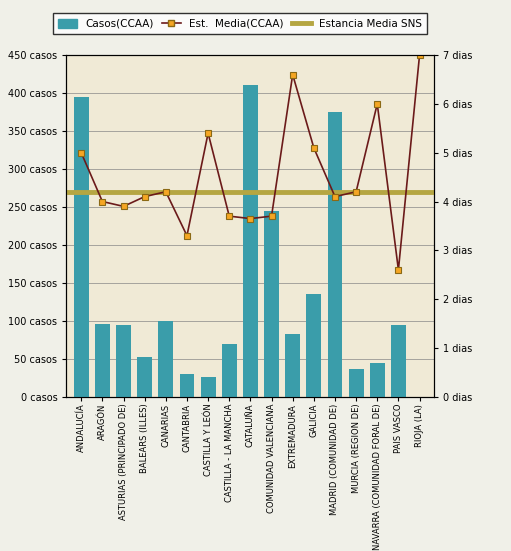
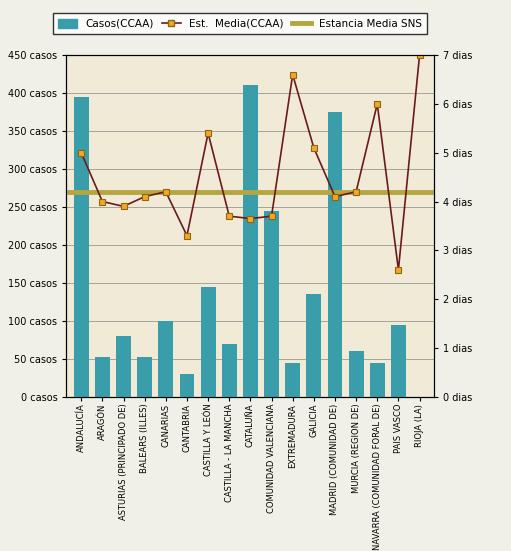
Casos(CCAA)/ARAGÓN: 96 casos -> 52 casos
Casos(CCAA)/ASTURIAS (PRINCIPADO DE): 94 casos -> 80 casos
Casos(CCAA)/CASTILLA Y LEÓN: 26 casos -> 145 casos
Casos(CCAA)/EXTREMADURA: 82 casos -> 45 casos
Casos(CCAA)/MURCIA (REGION DE): 36 casos -> 60 casos
